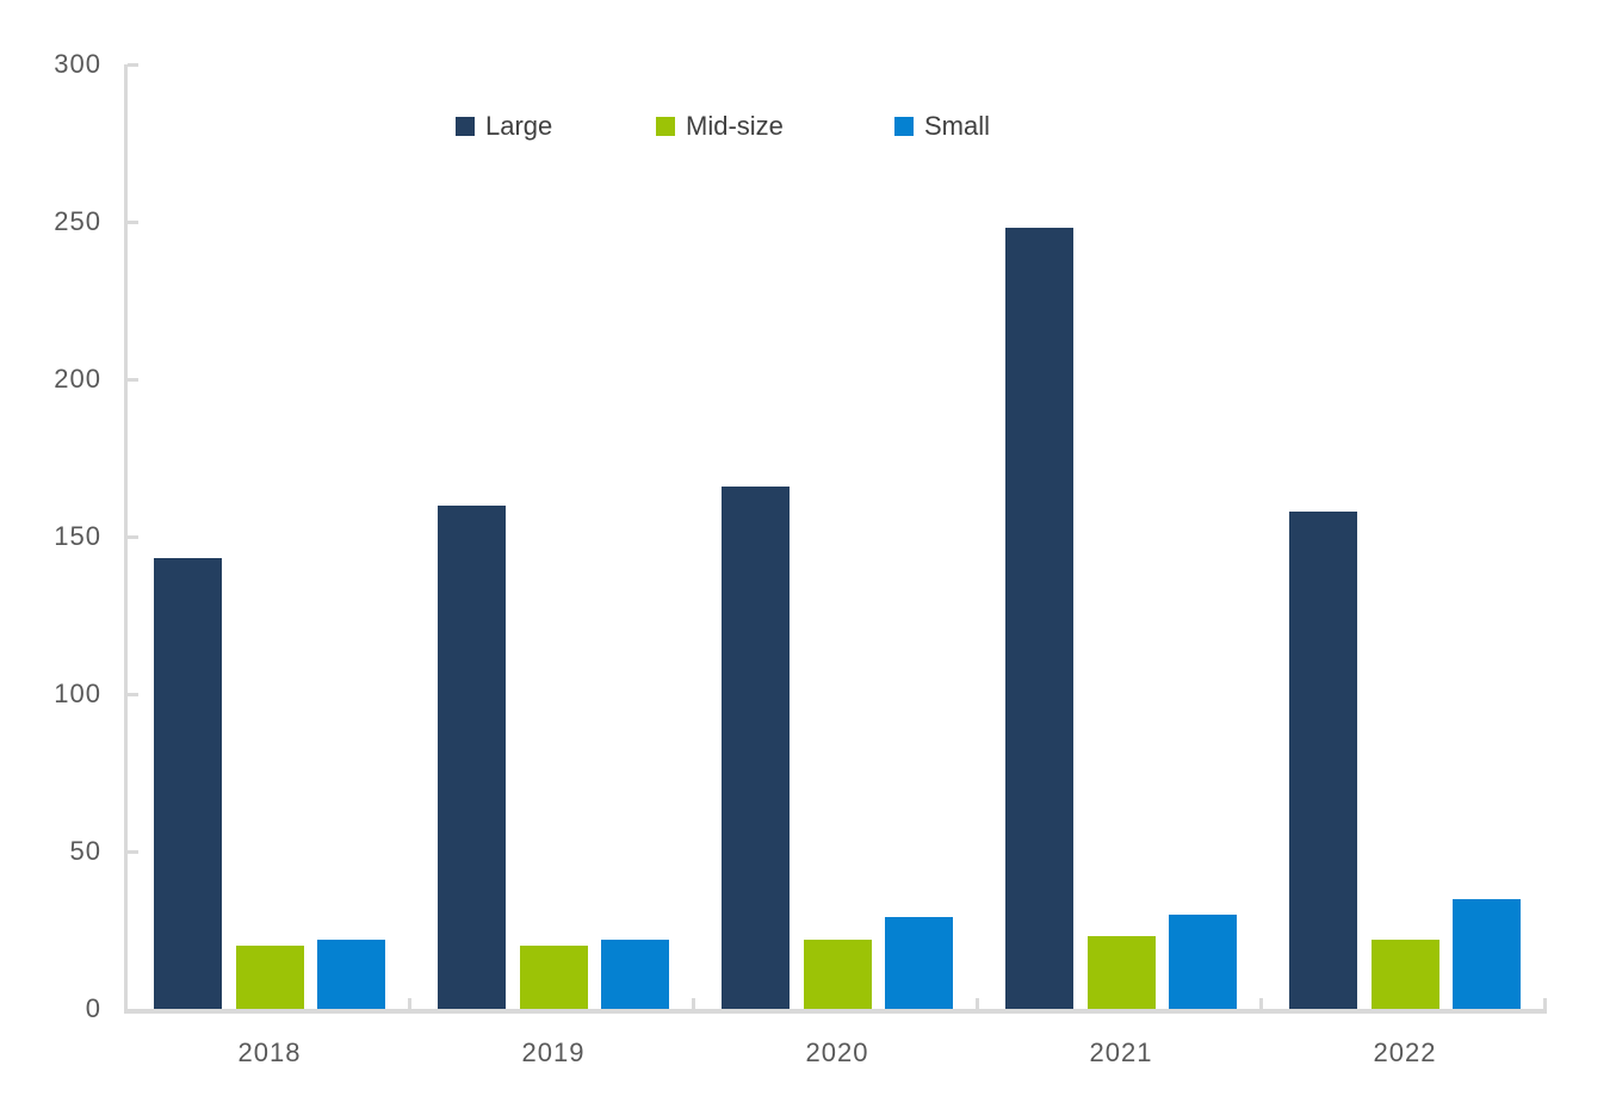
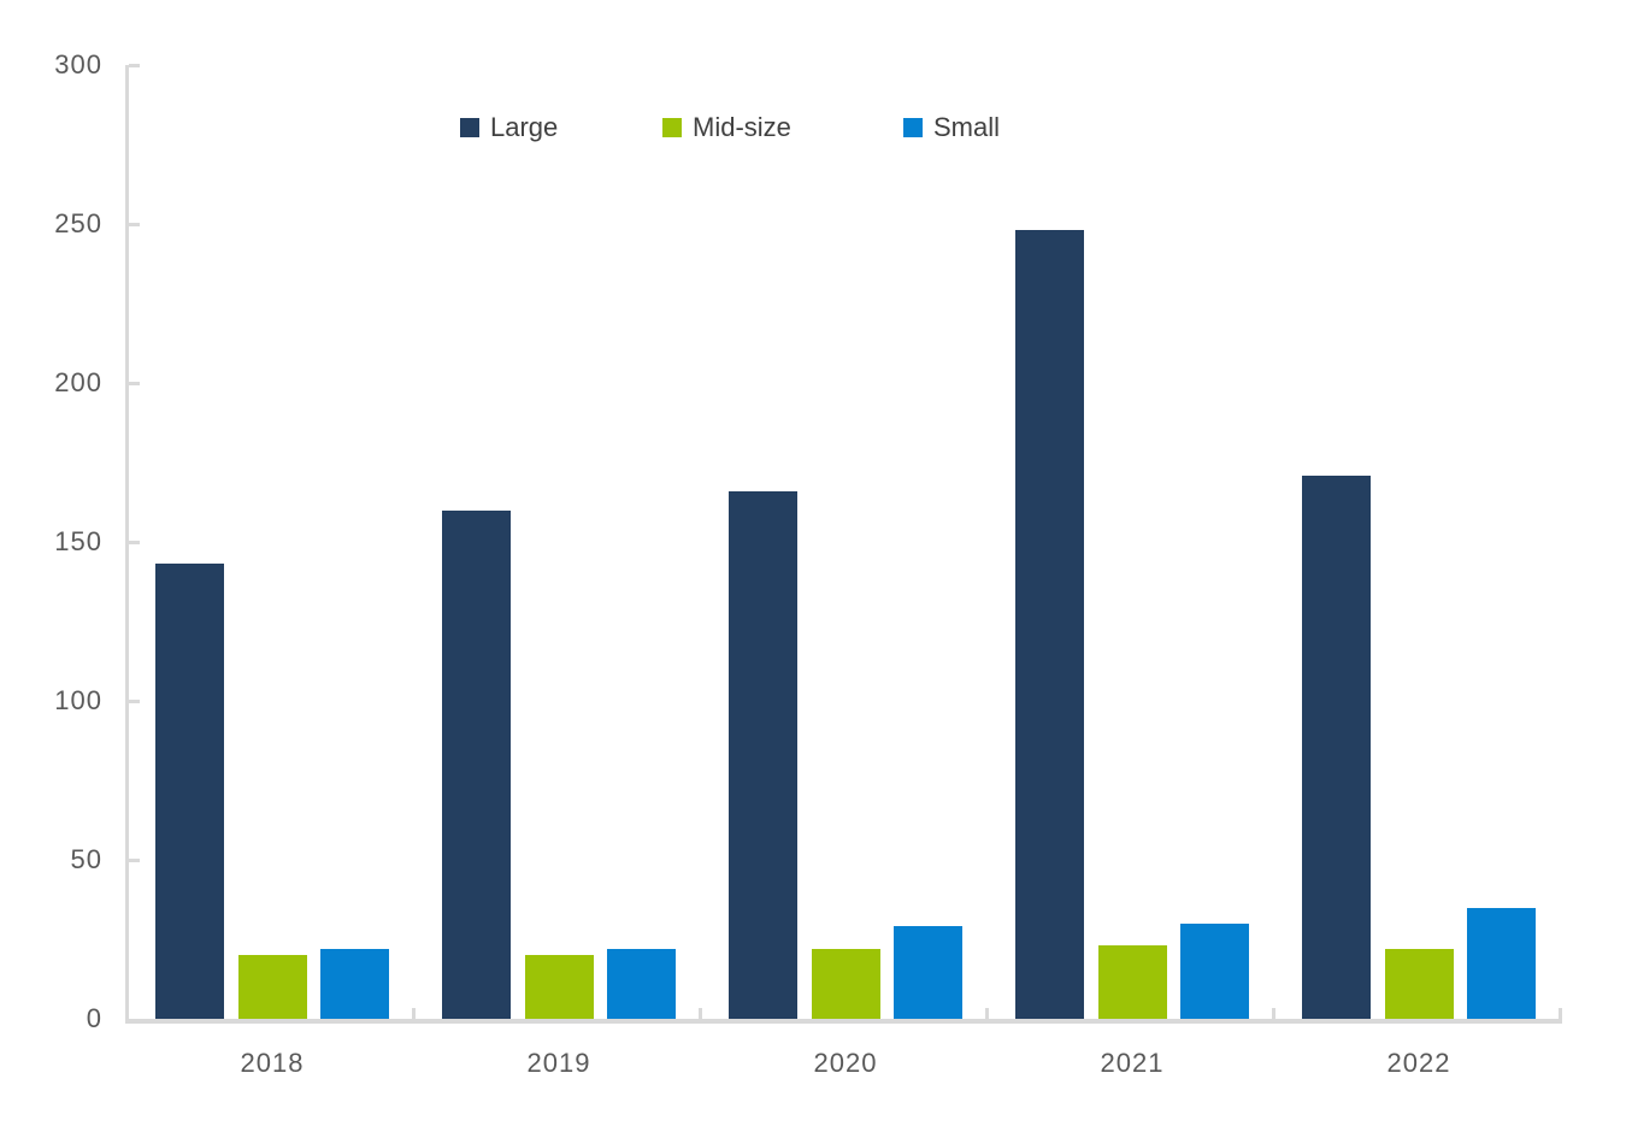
Large/2022: 158 -> 171
